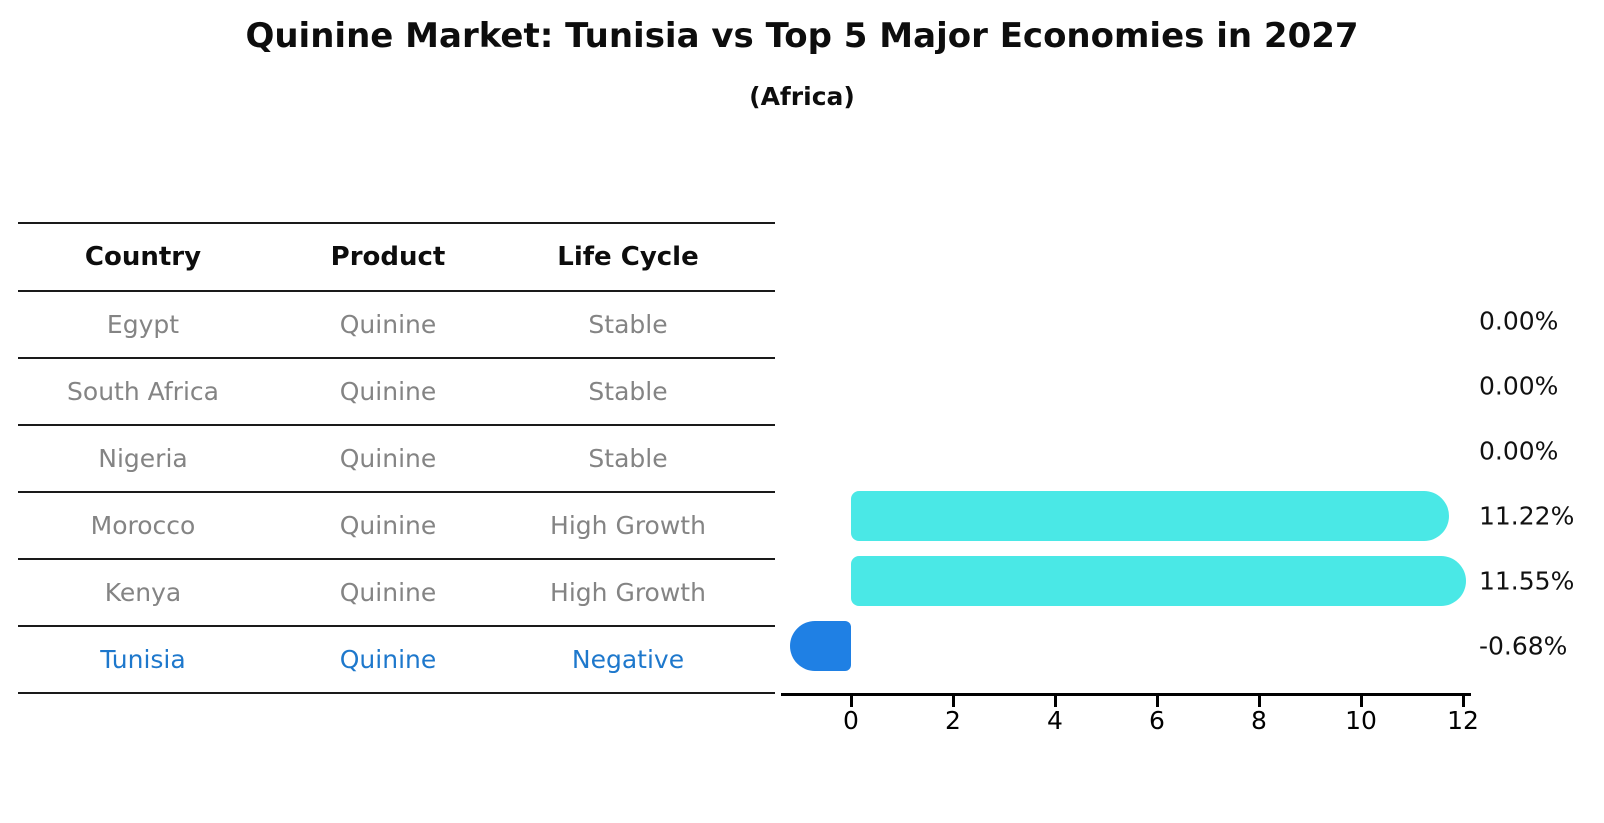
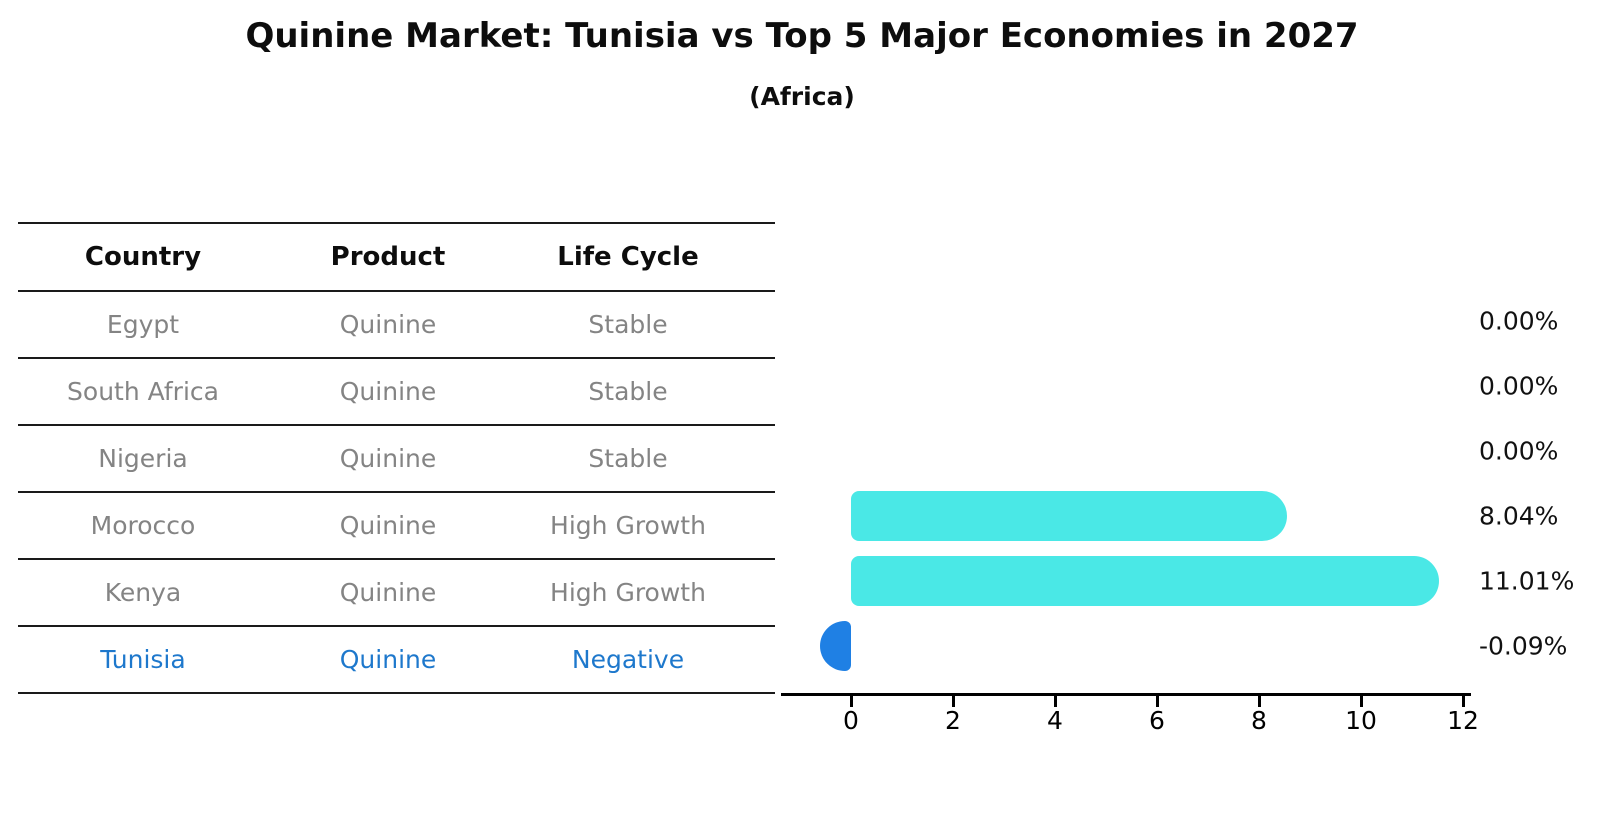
Morocco: 11.22% -> 8.04%
Kenya: 11.55% -> 11.01%
Tunisia: -0.68% -> -0.09%
